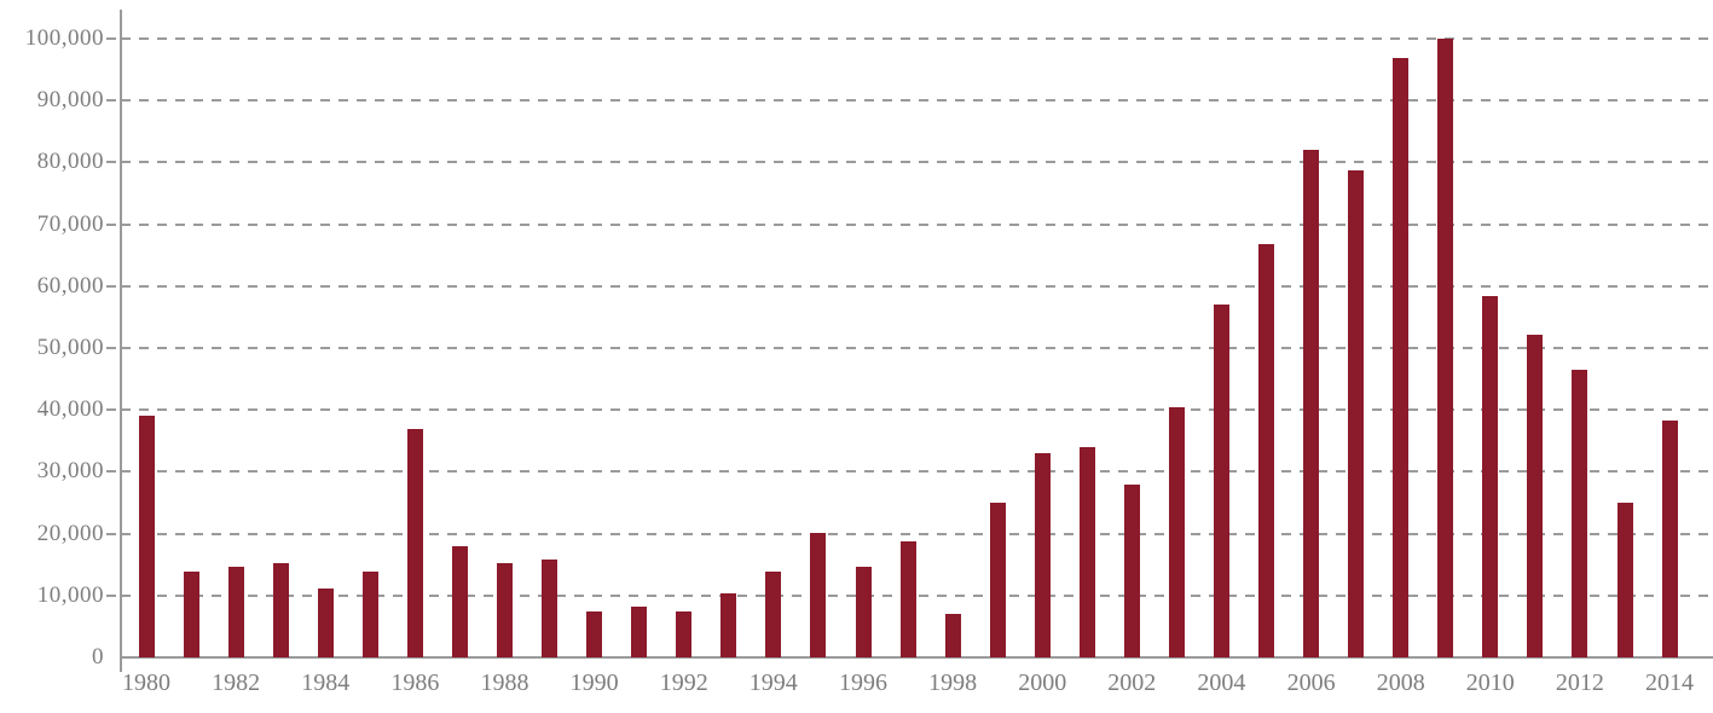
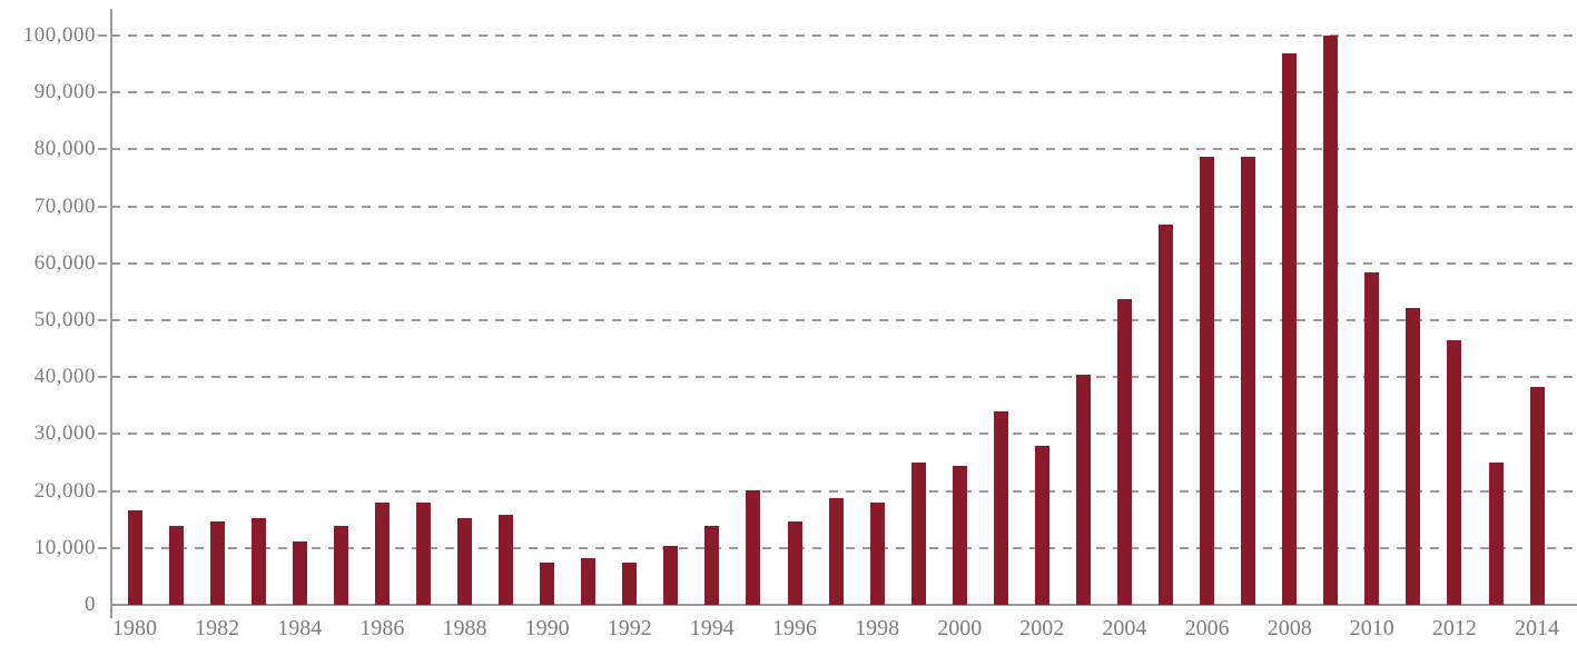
1980: 39000 -> 17000
1986: 37000 -> 18000
1998: 7000 -> 18000
2000: 33000 -> 24000
2004: 57000 -> 54000
2006: 82000 -> 79000
